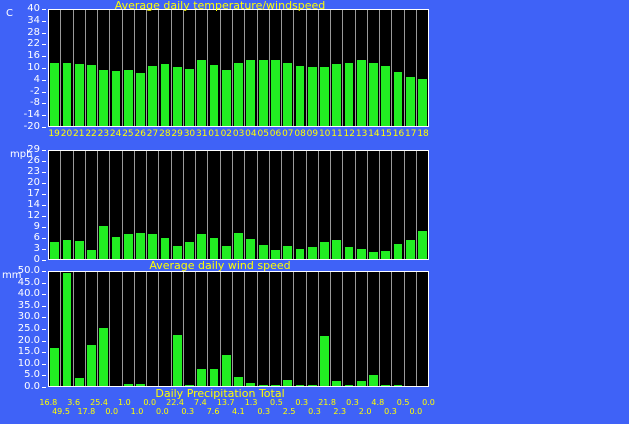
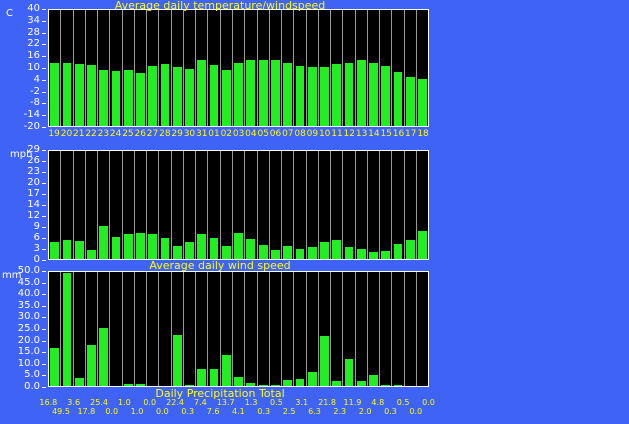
Daily Precipitation Total/08: 0.3 -> 3.1
Daily Precipitation Total/09: 0.3 -> 6.3
Daily Precipitation Total/12: 0.3 -> 11.9
